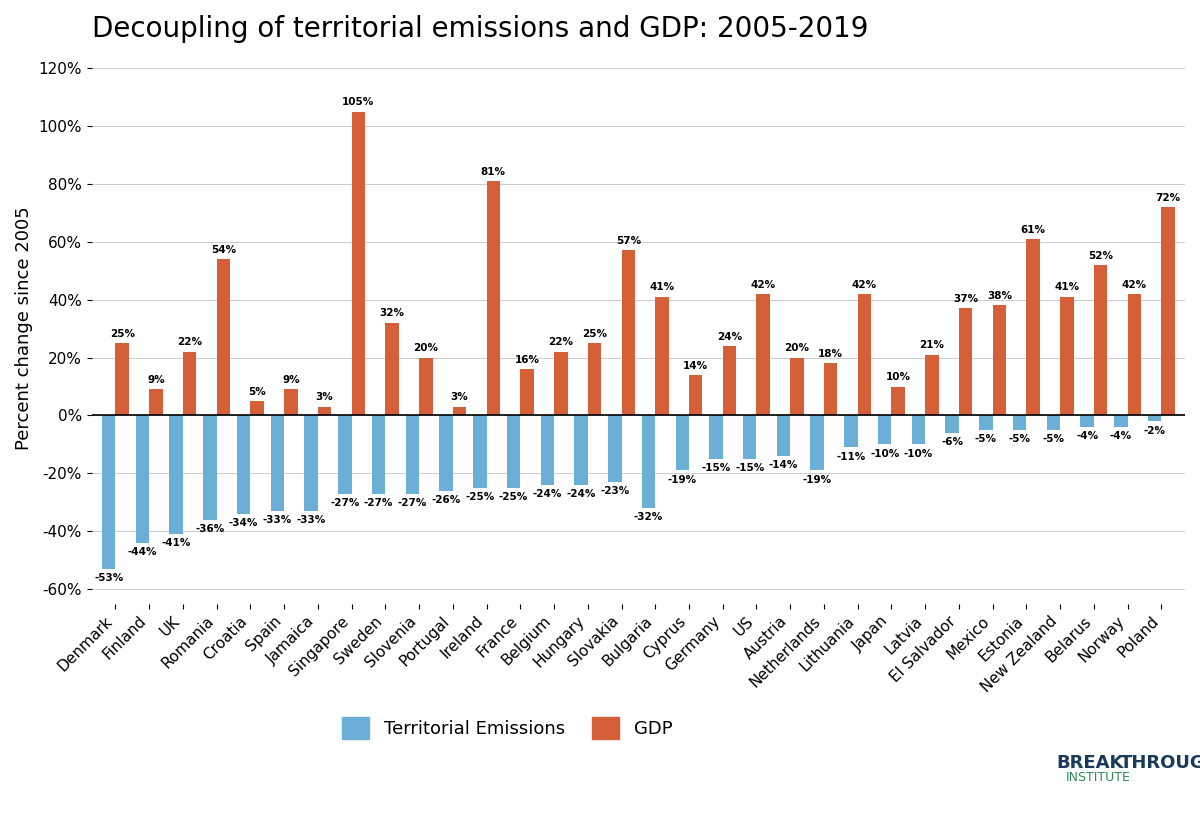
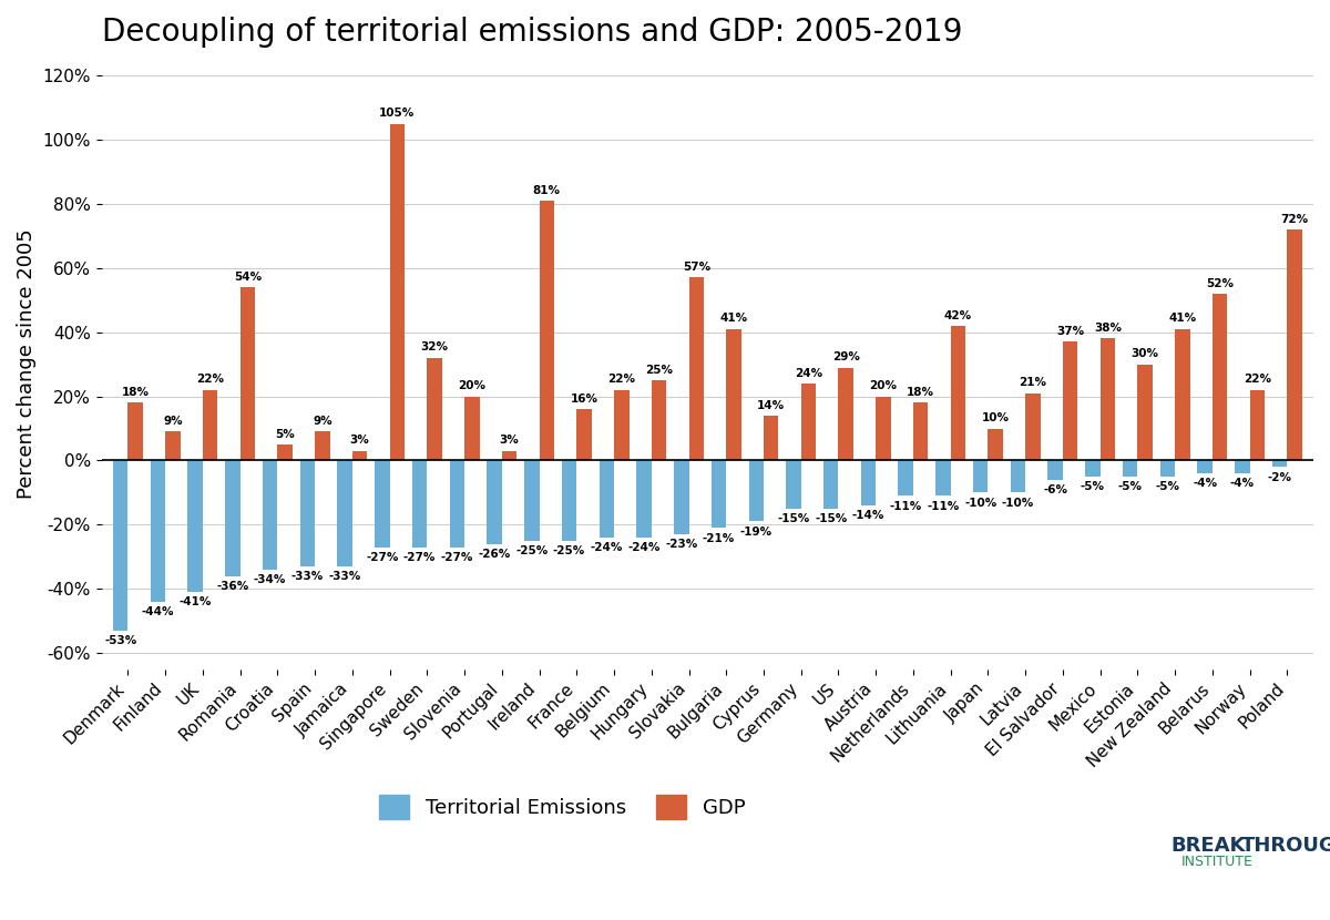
GDP/Denmark: 25% -> 18%
Territorial Emissions/Bulgaria: -32% -> -21%
GDP/US: 42% -> 29%
Territorial Emissions/Netherlands: -19% -> -11%
GDP/Estonia: 61% -> 30%
GDP/Norway: 42% -> 22%
